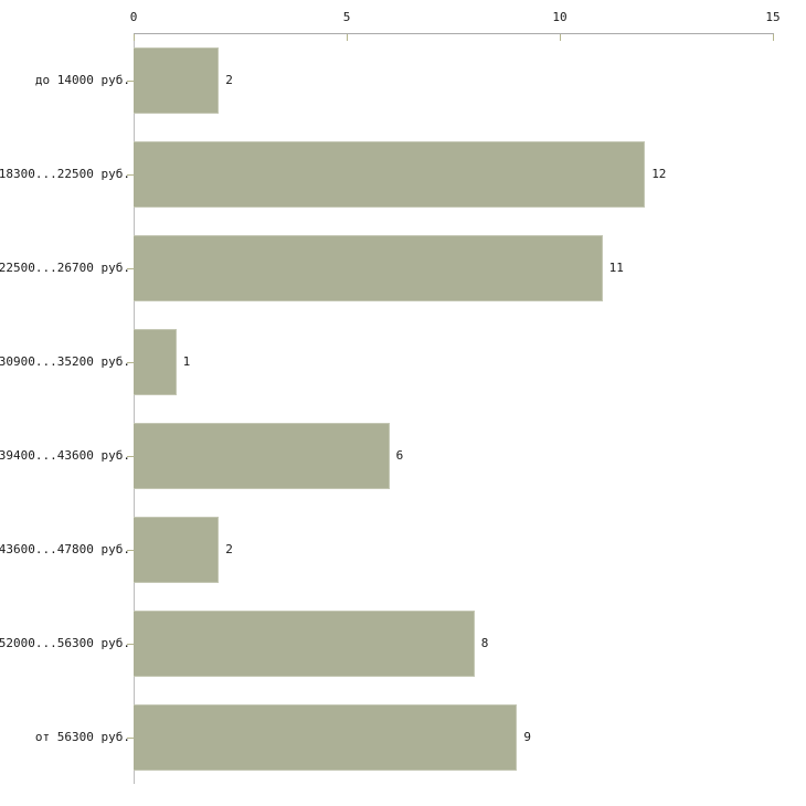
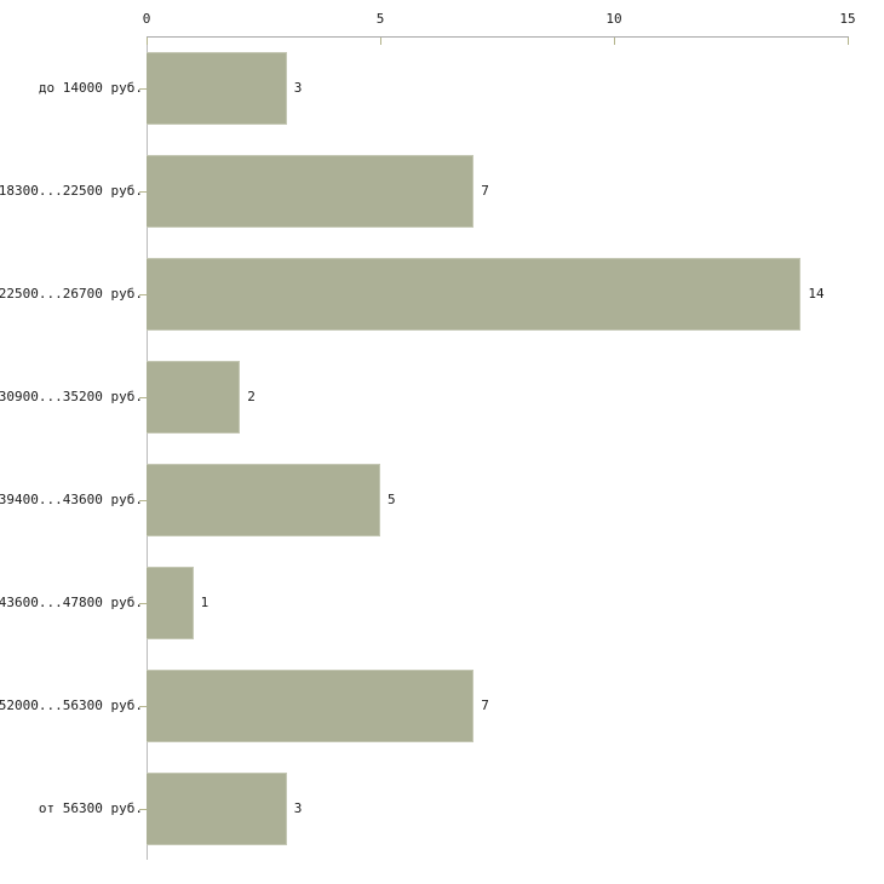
до 14000 руб.: 2 -> 3
18300...22500 руб.: 12 -> 7
22500...26700 руб.: 11 -> 14
30900...35200 руб.: 1 -> 2
39400...43600 руб.: 6 -> 5
43600...47800 руб.: 2 -> 1
52000...56300 руб.: 8 -> 7
от 56300 руб.: 9 -> 3
